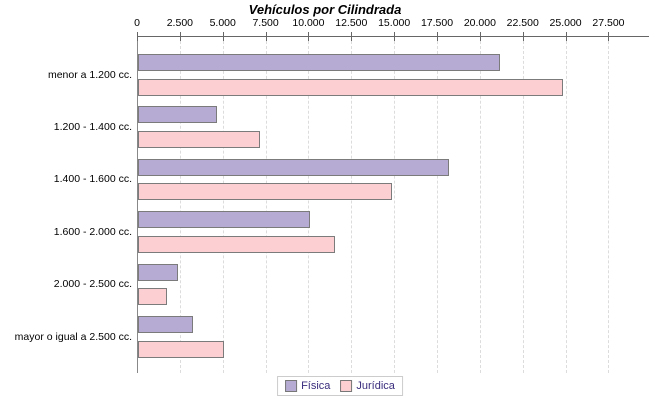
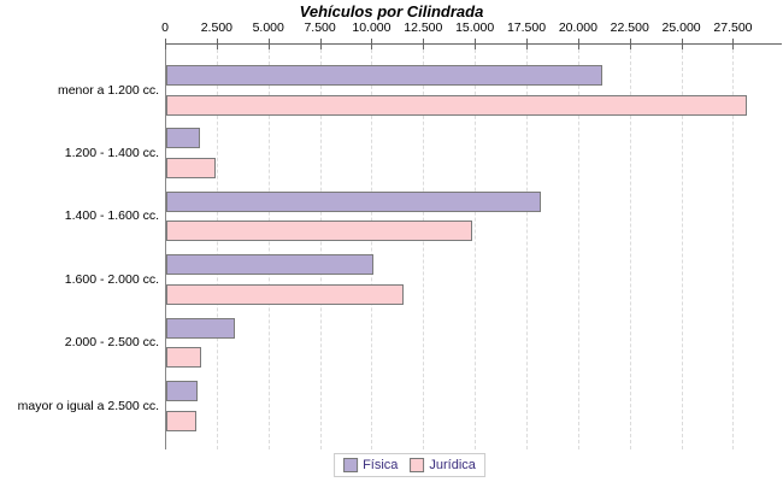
Jurídica/menor a 1.200 cc.: 24700 -> 28000
Física/1.200 - 1.400 cc.: 4500 -> 1500
Jurídica/1.200 - 1.400 cc.: 7000 -> 2300
Física/2.000 - 2.500 cc.: 2200 -> 3200
Física/mayor o igual a 2.500 cc.: 3100 -> 1400
Jurídica/mayor o igual a 2.500 cc.: 4900 -> 1400
